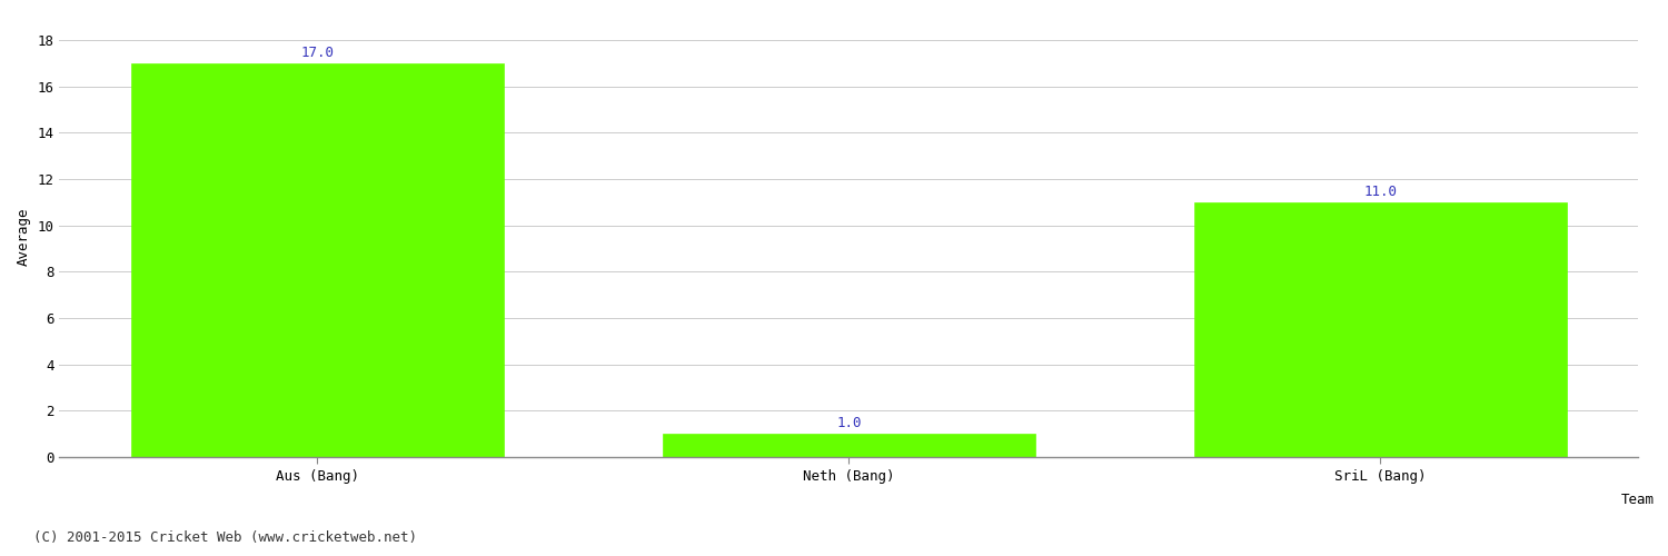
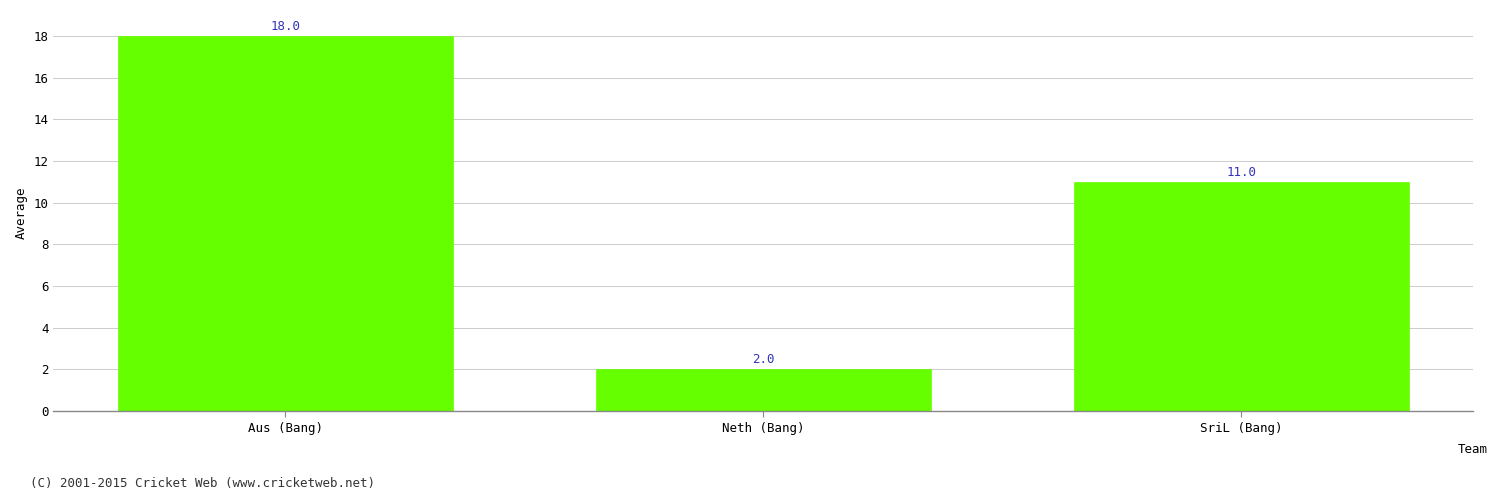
Aus (Bang): 17.0 -> 18.0
Neth (Bang): 1.0 -> 2.0
